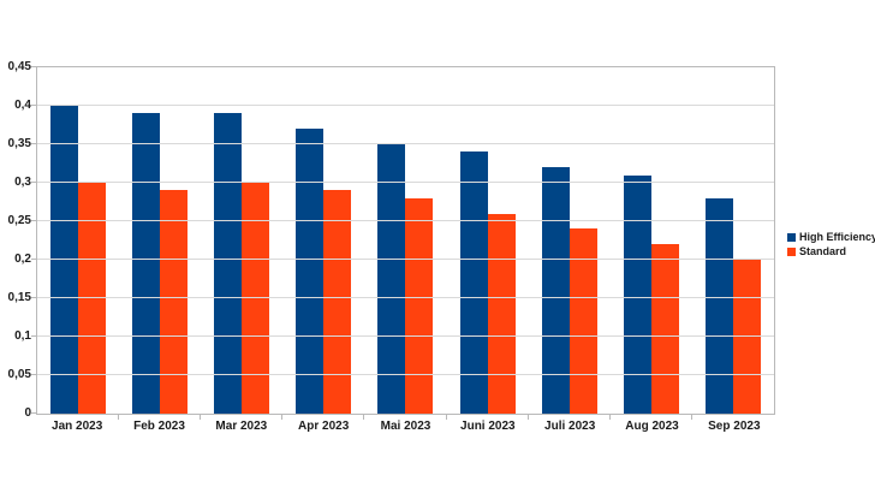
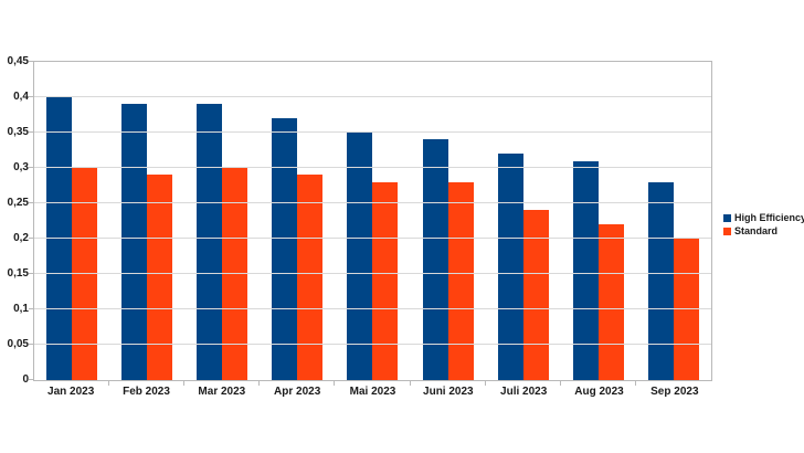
Standard/Juni 2023: 0,26 -> 0,28
